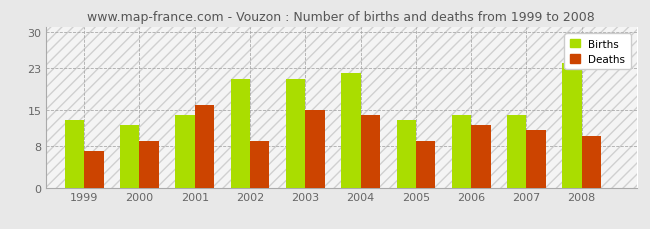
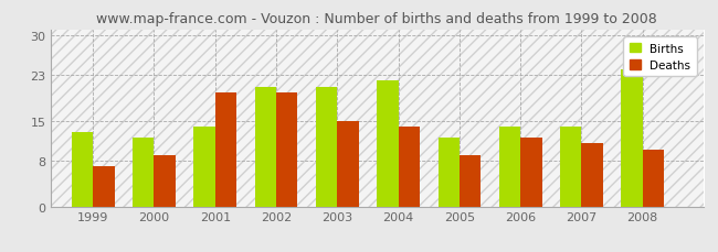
Deaths/2001: 16 -> 20
Deaths/2002: 9 -> 20
Births/2005: 13 -> 12
